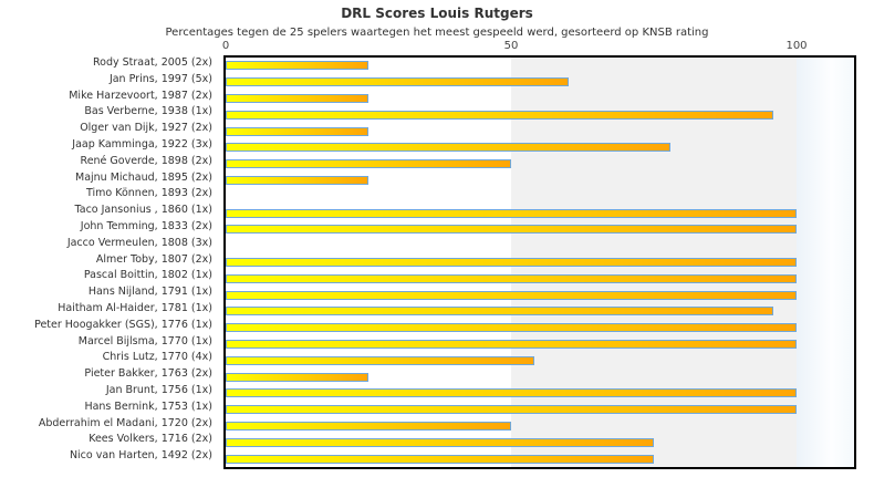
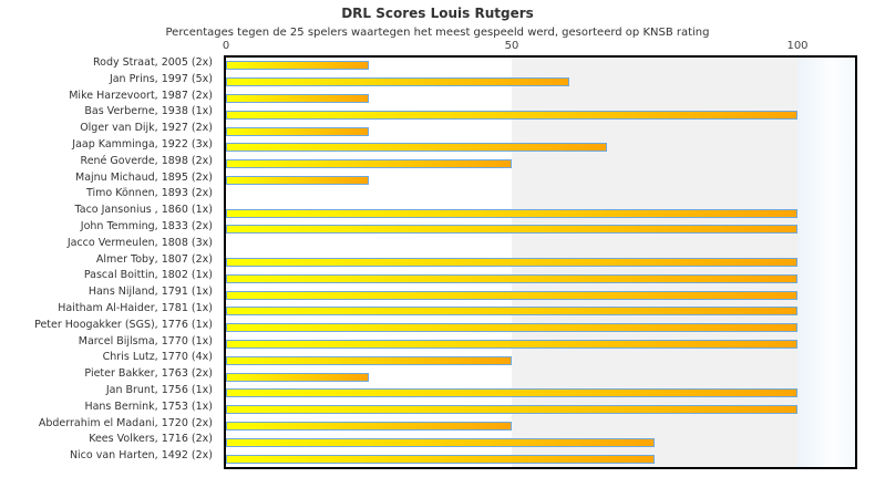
Bas Verberne, 1938 (1x): 96 -> 100
Jaap Kamminga, 1922 (3x): 78 -> 67
Haitham Al-Haider, 1781 (1x): 96 -> 100
Chris Lutz, 1770 (4x): 54 -> 50
